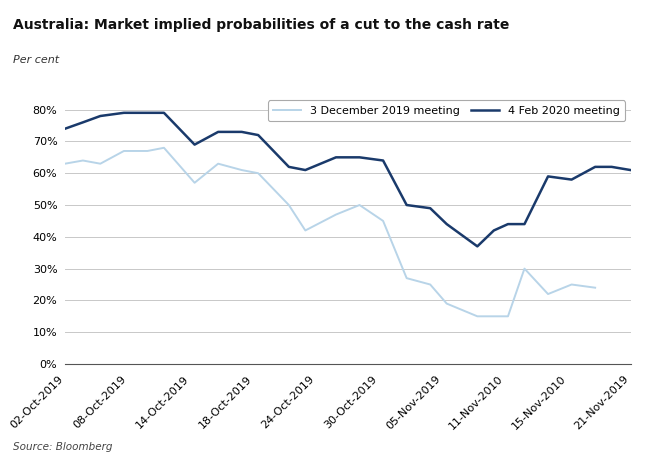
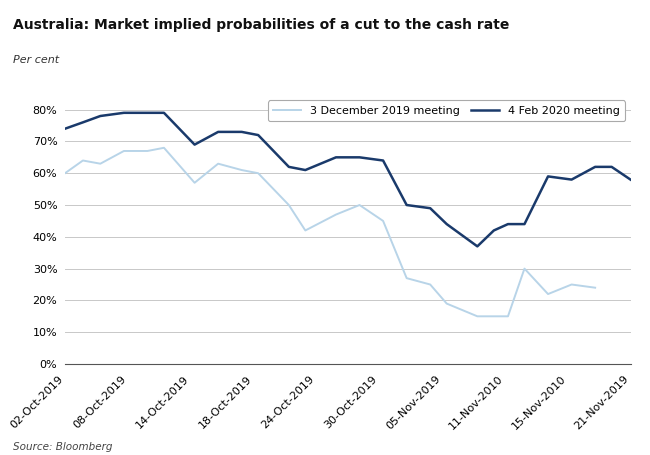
3 December 2019 meeting/02-Oct-2019: 63% -> 60%
4 Feb 2020 meeting/21-Nov-2019: 61% -> 58%
